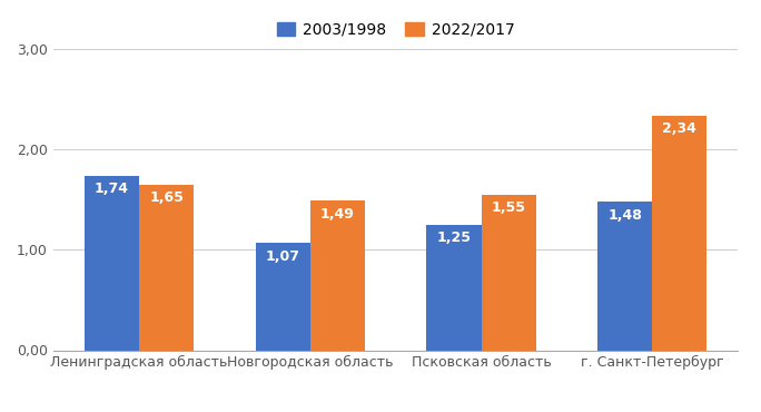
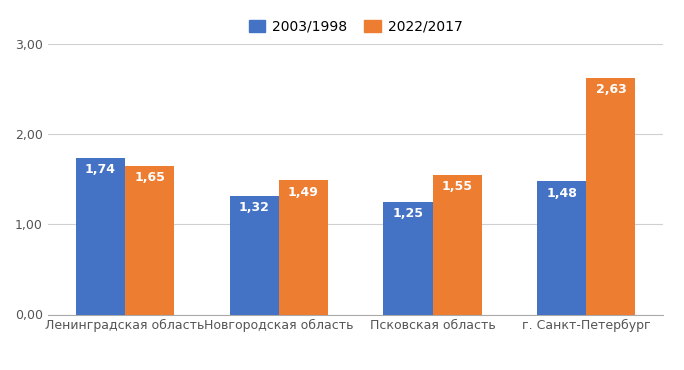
2003/1998/Новгородская область: 1,07 -> 1,32
2022/2017/г. Санкт-Петербург: 2,34 -> 2,63
